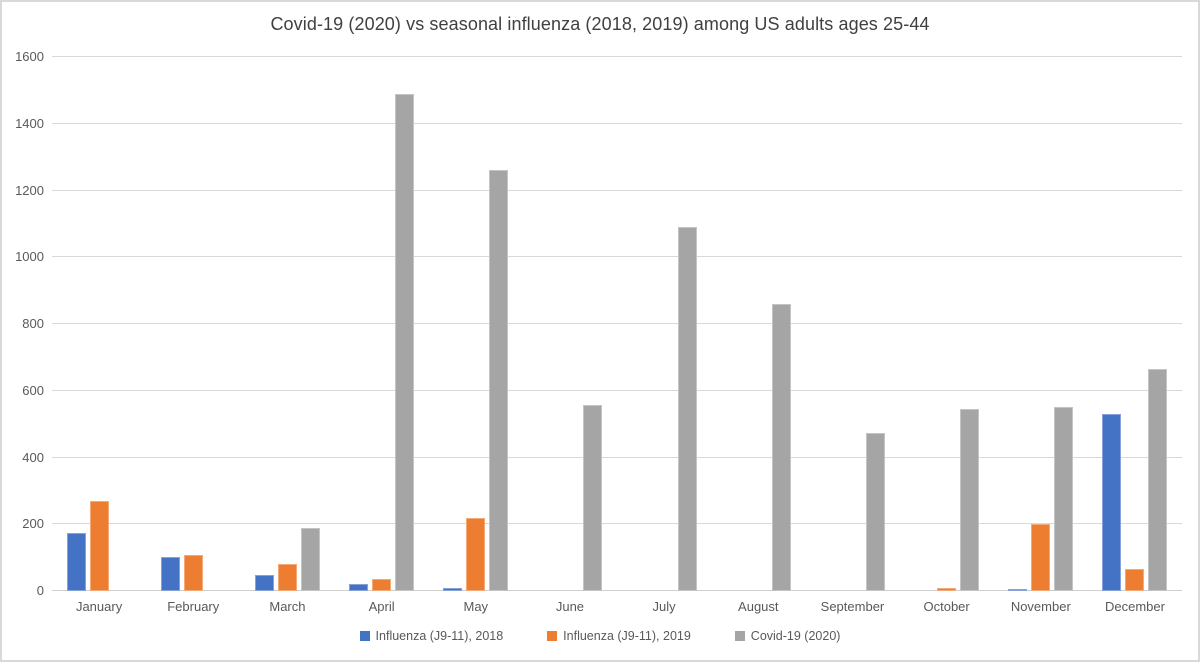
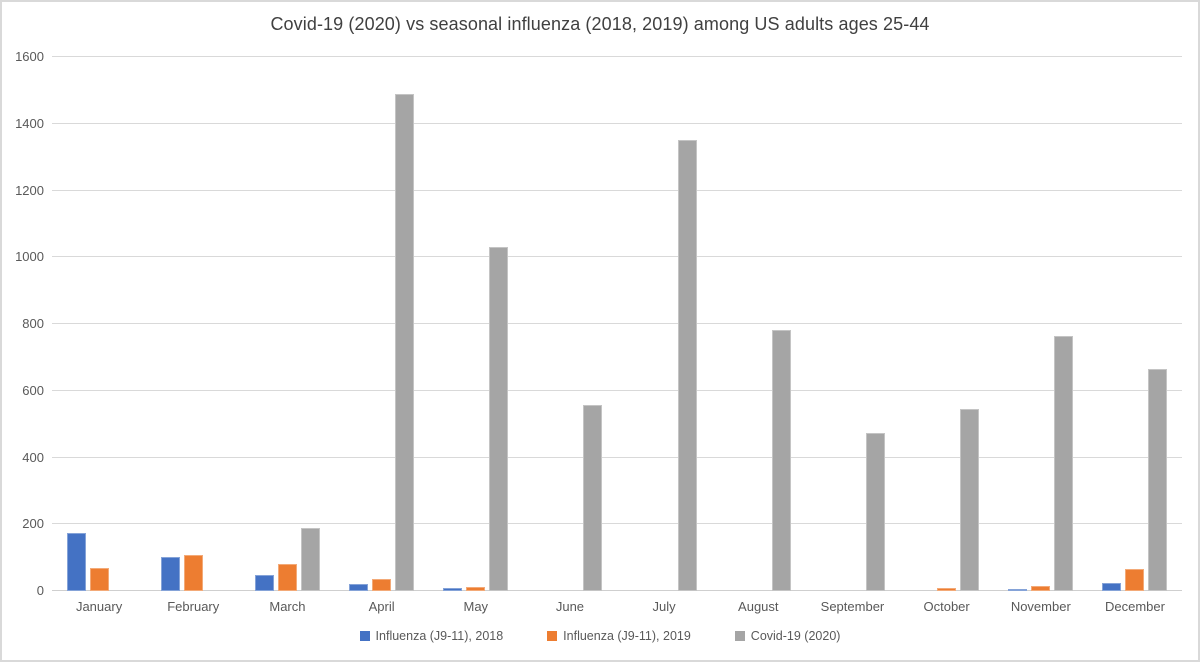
Influenza (J9-11), 2019/January: 270 -> 70
Influenza (J9-11), 2019/May: 220 -> 10
Covid-19 (2020)/May: 1260 -> 1030
Covid-19 (2020)/July: 1090 -> 1350
Covid-19 (2020)/August: 860 -> 780
Influenza (J9-11), 2019/November: 200 -> 20
Covid-19 (2020)/November: 550 -> 760
Influenza (J9-11), 2018/December: 530 -> 20
